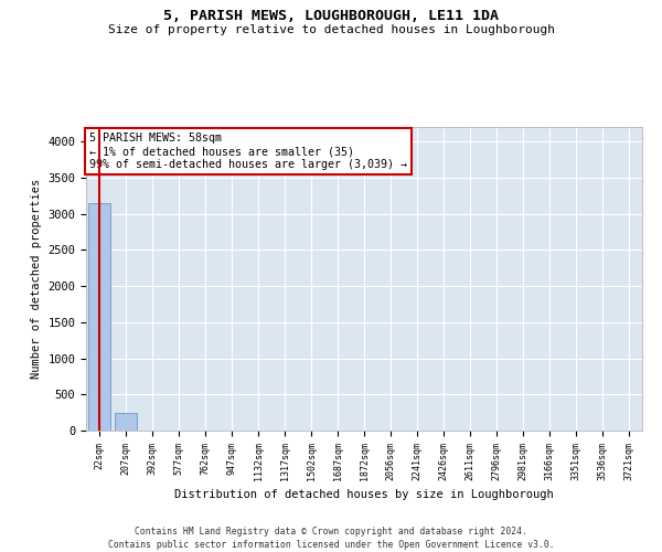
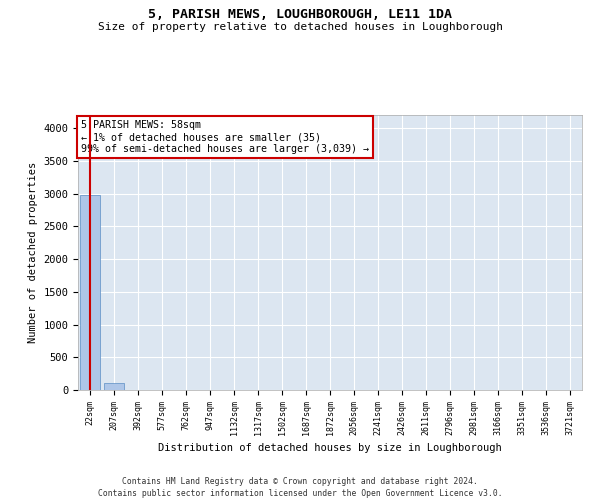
22sqm: 3140 -> 2980
207sqm: 240 -> 100
